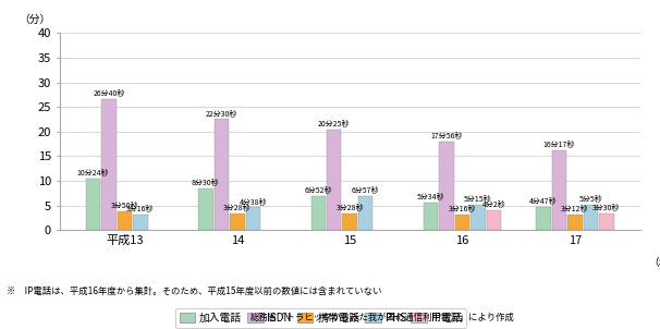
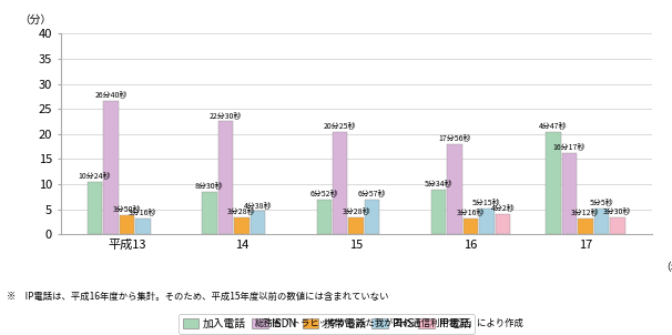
加入電話/16: 5.6 -> 9.0
加入電話/17: 4.8 -> 20.5
